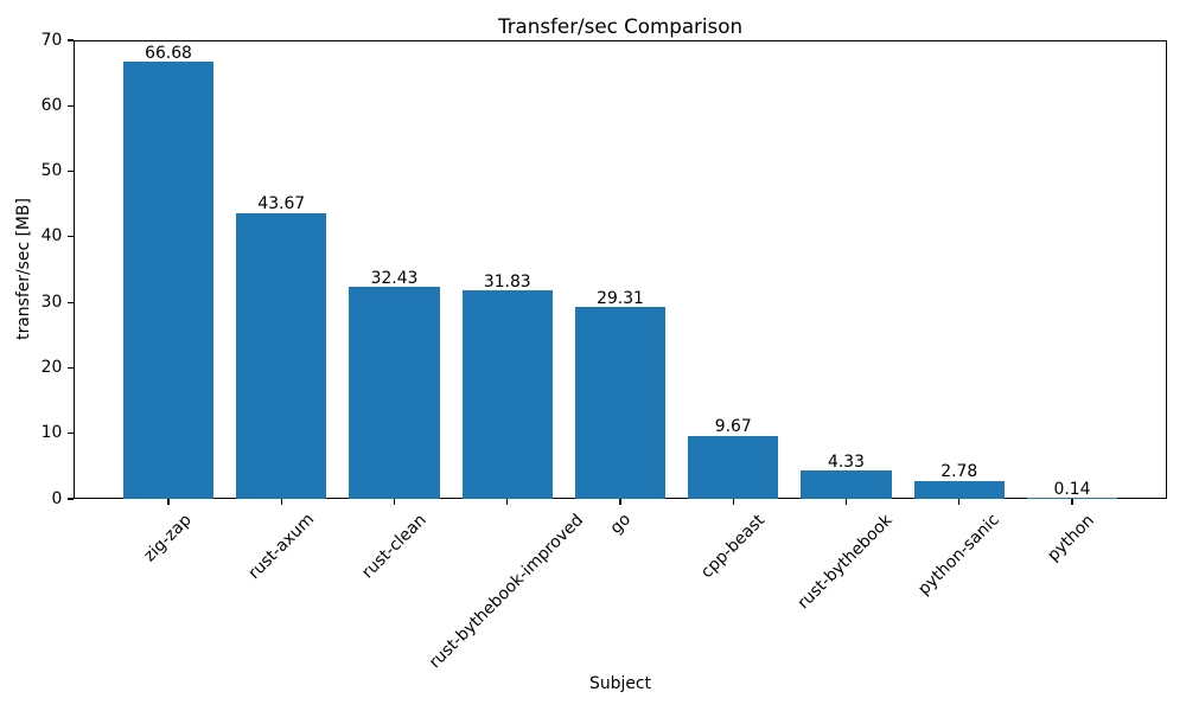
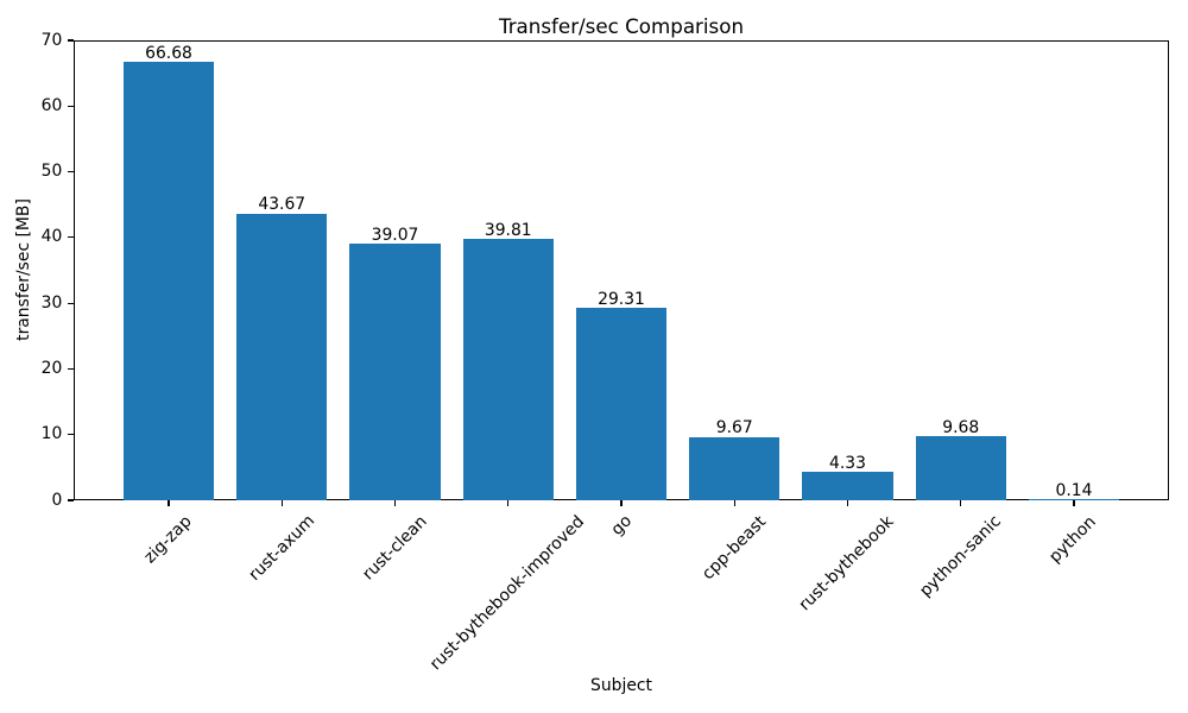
rust-clean: 32.43 -> 39.07
rust-bythebook-improved: 31.83 -> 39.81
python-sanic: 2.78 -> 9.68
